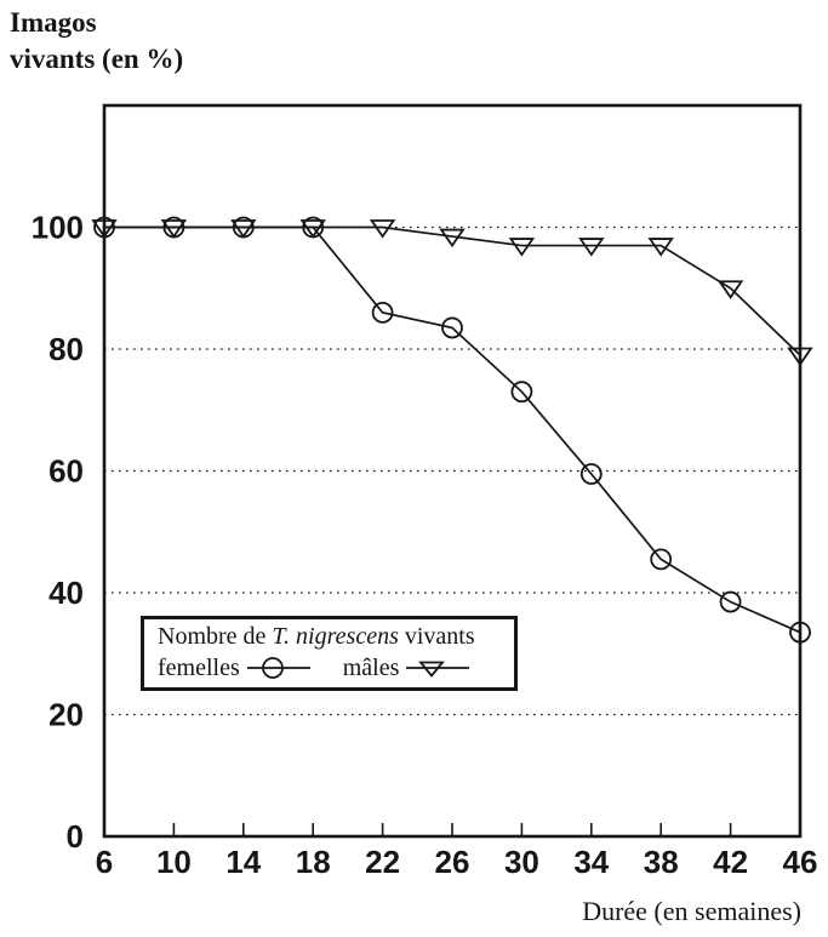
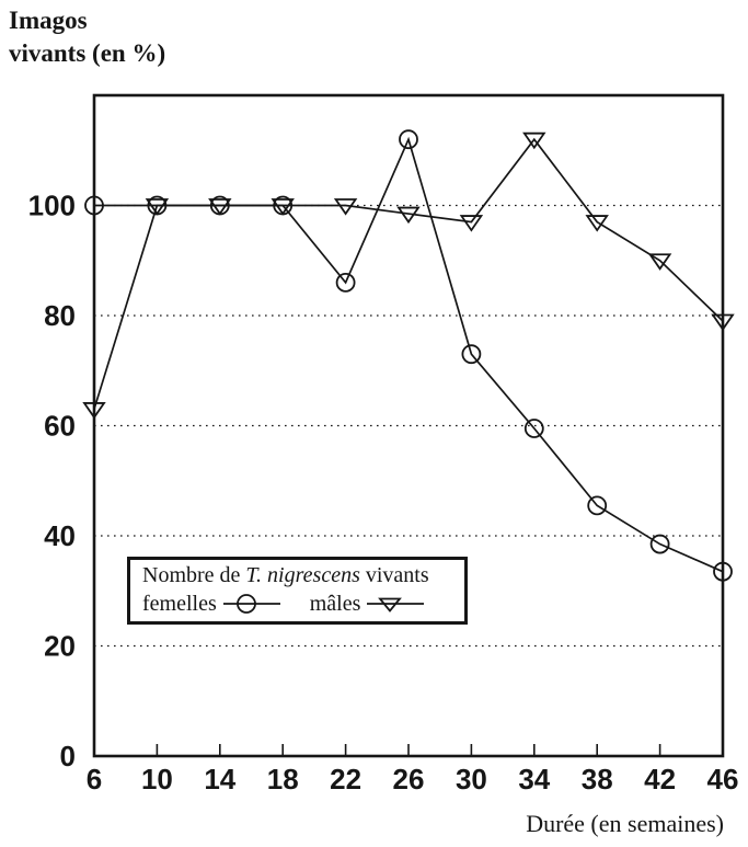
mâles/6: 100 -> 63
femelles/26: 84 -> 112
mâles/34: 97 -> 112
